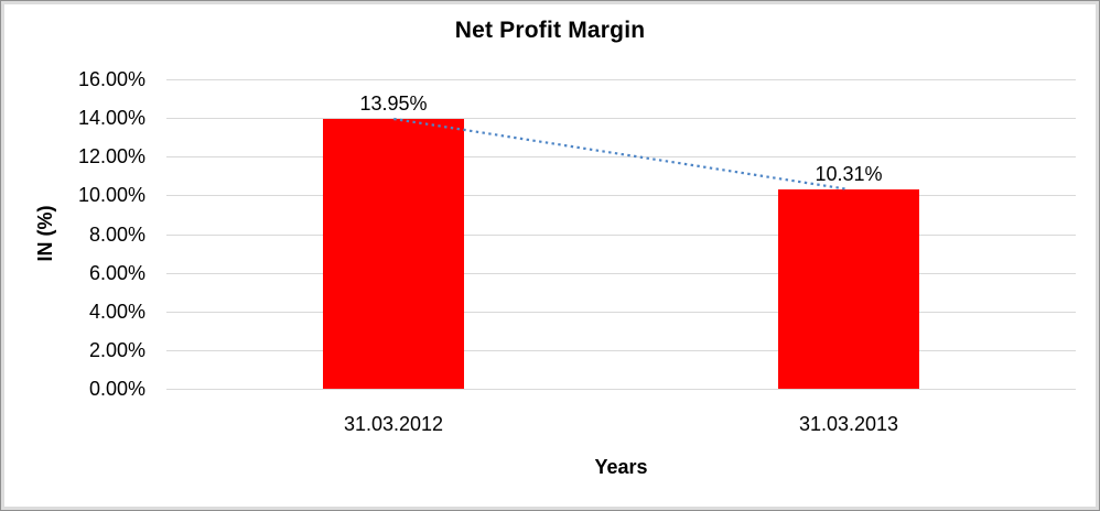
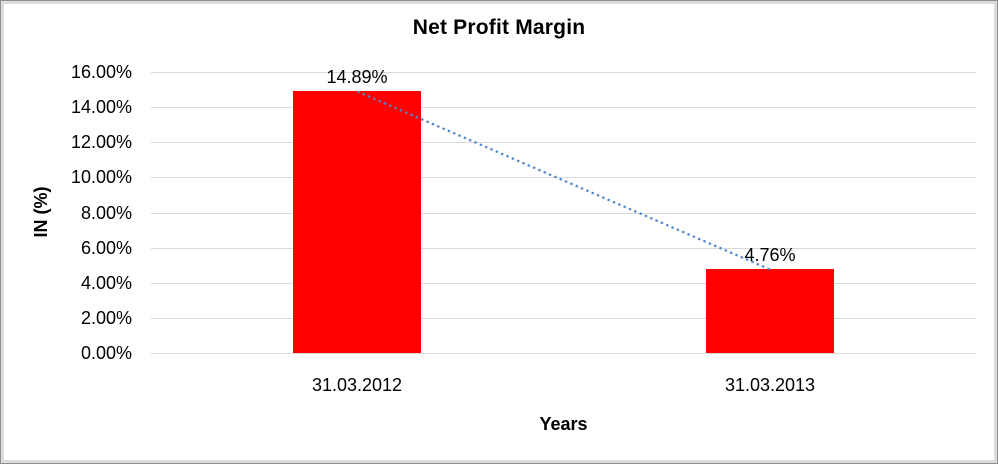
31.03.2012: 13.95% -> 14.89%
31.03.2013: 10.31% -> 4.76%
